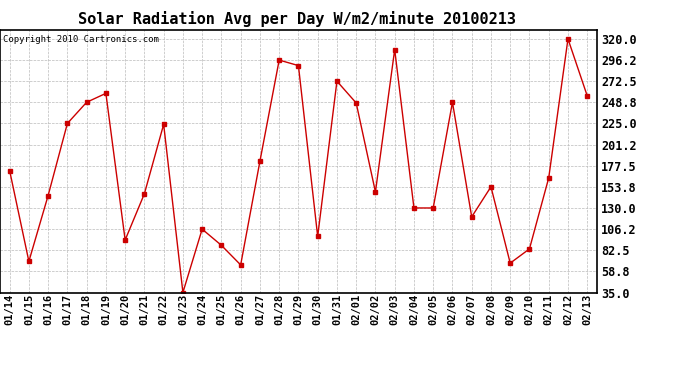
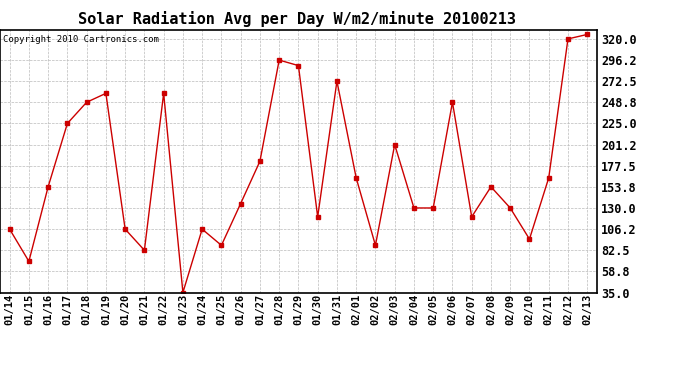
01/14: 172 -> 106
01/16: 144 -> 154
01/20: 94 -> 106
01/21: 146 -> 82
01/22: 224 -> 259
01/26: 66 -> 135
01/30: 98 -> 120
02/01: 248 -> 164
02/02: 148 -> 88
02/03: 308 -> 201
02/09: 68 -> 130
02/10: 84 -> 95
02/13: 256 -> 325
